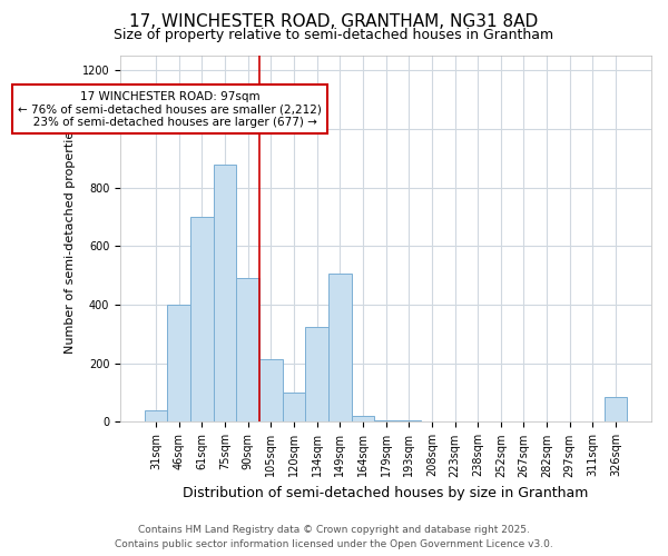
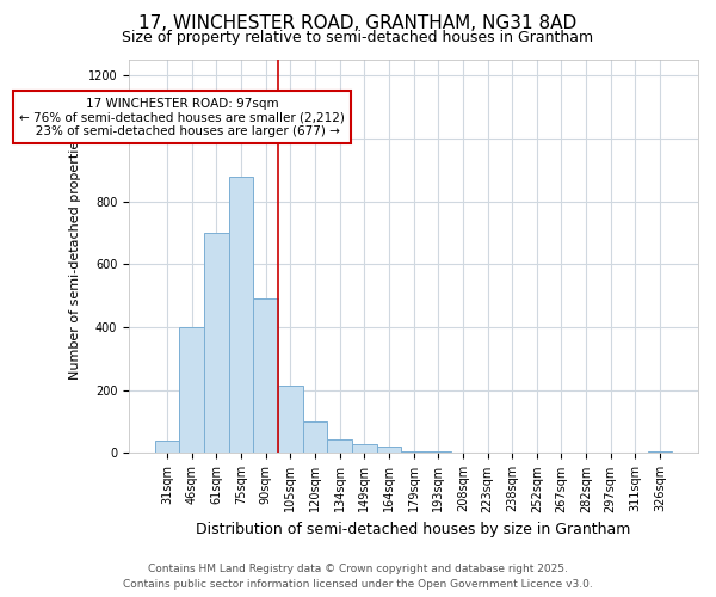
134sqm: 325 -> 45
149sqm: 505 -> 30
326sqm: 85 -> 5
